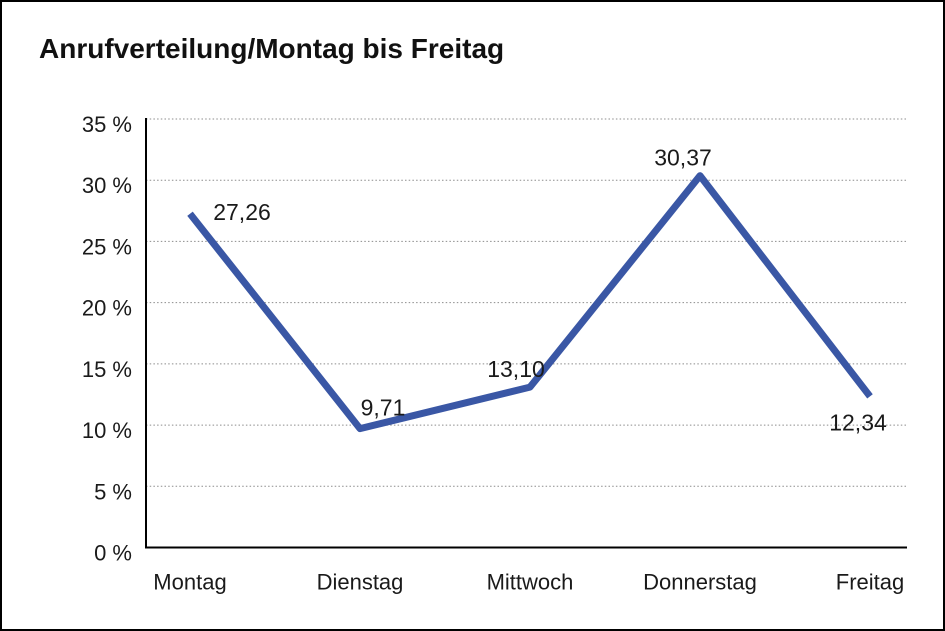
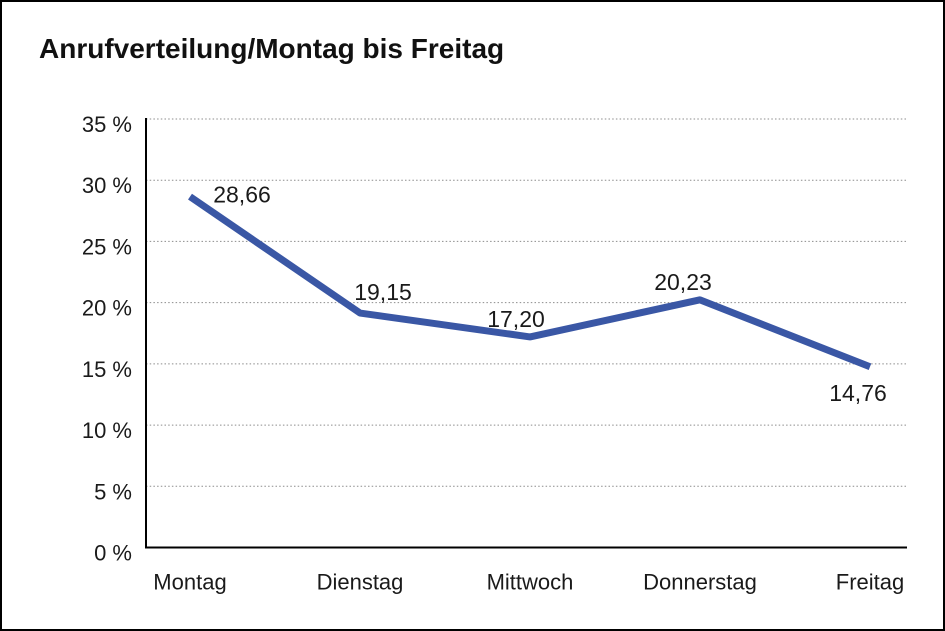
Montag: 27,26 -> 28,66
Dienstag: 9,71 -> 19,15
Mittwoch: 13,10 -> 17,20
Donnerstag: 30,37 -> 20,23
Freitag: 12,34 -> 14,76
